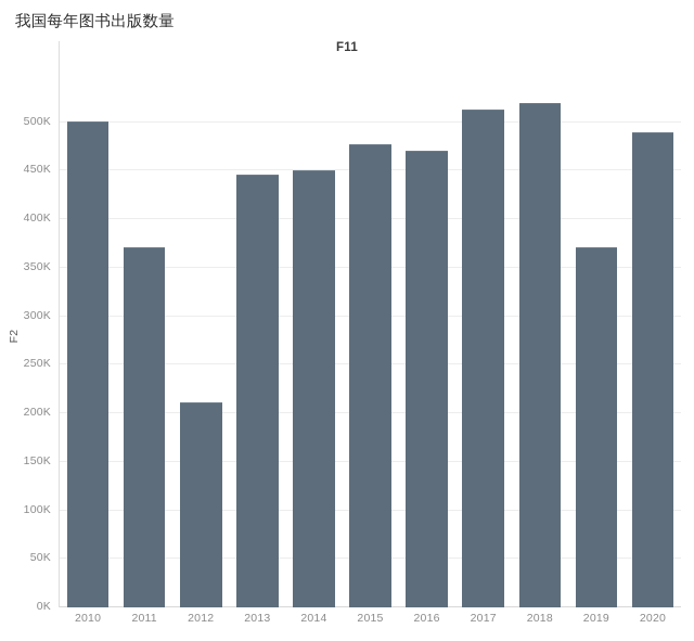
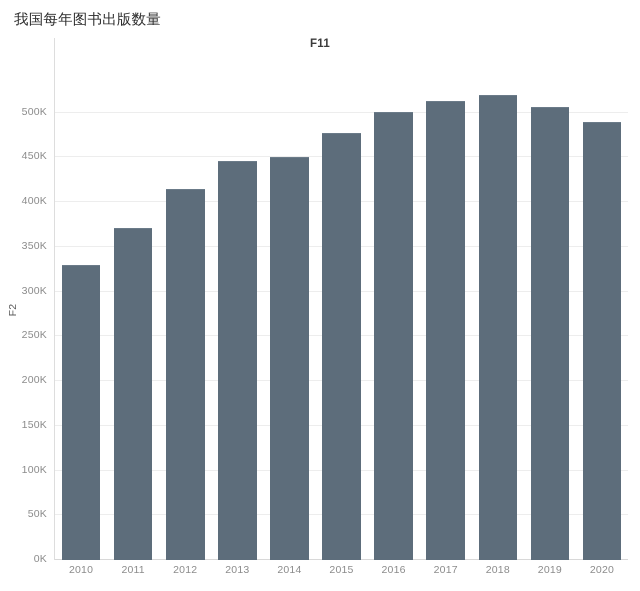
2010: 500K -> 330K
2012: 210K -> 410K
2016: 470K -> 500K
2019: 370K -> 500K
